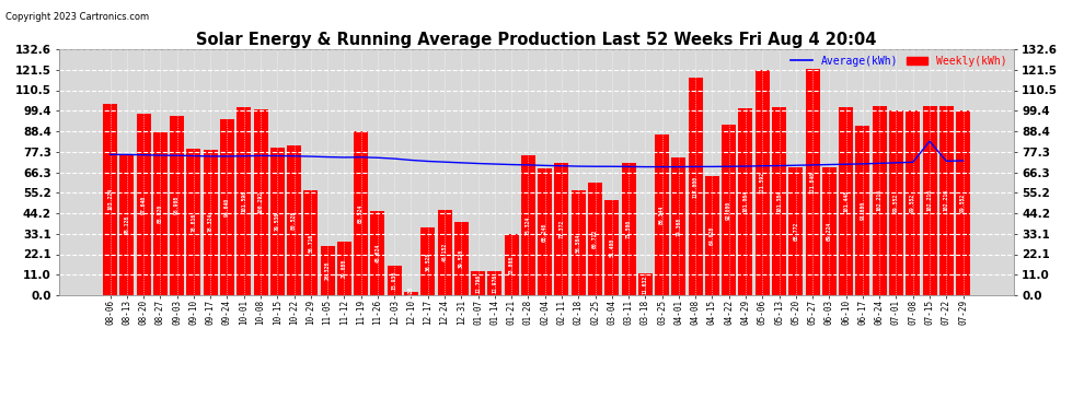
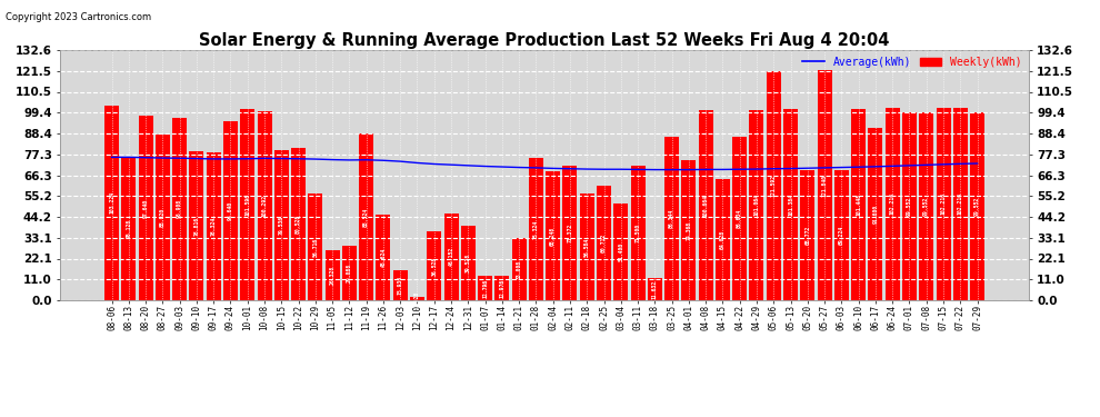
Weekly(kWh)/04-08: 117 -> 101
Weekly(kWh)/04-22: 92 -> 87
Average(kWh)/07-15: 83 -> 72
